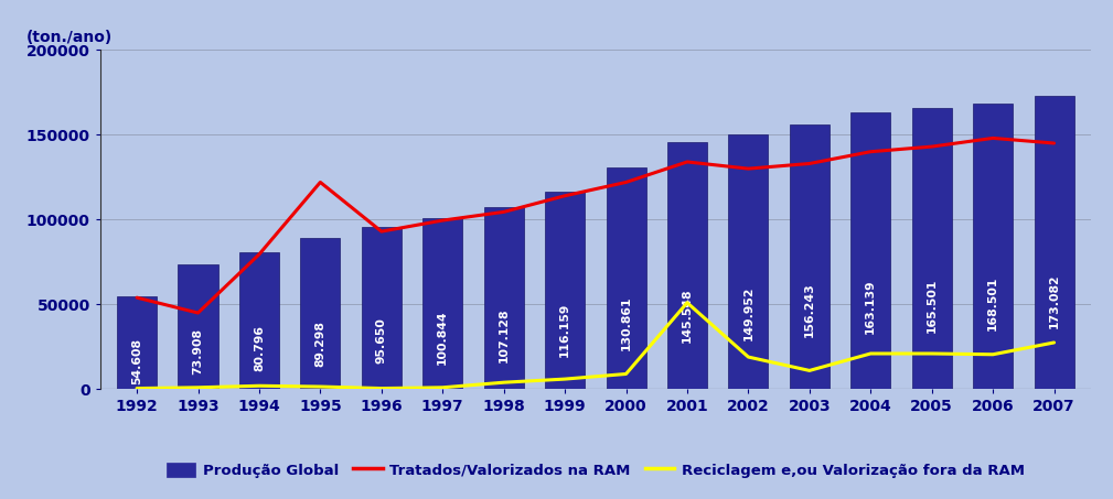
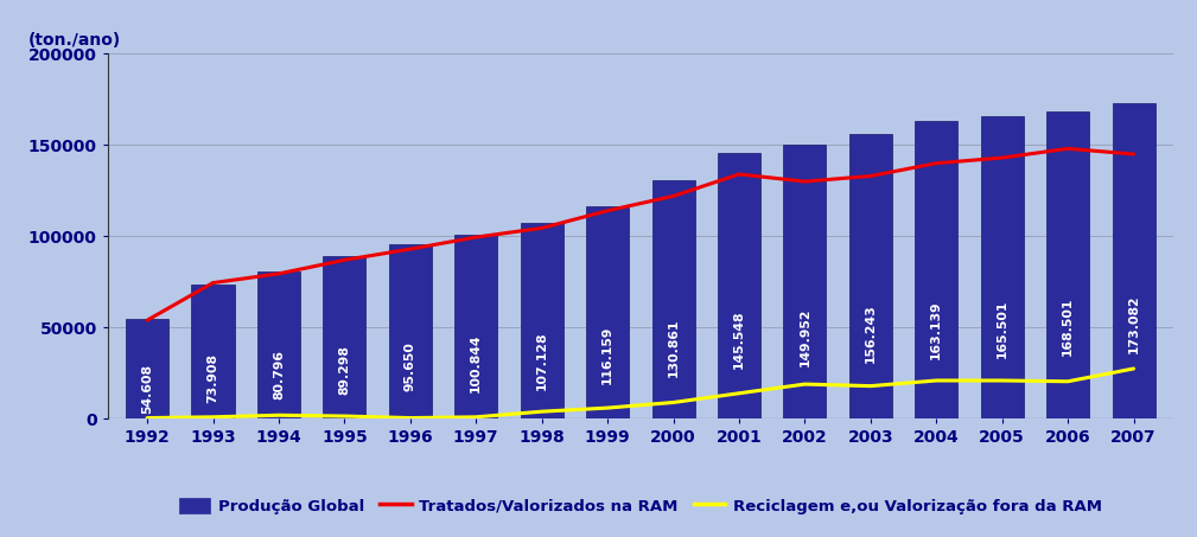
Tratados/Valorizados na RAM/1993: 45000 -> 74000
Tratados/Valorizados na RAM/1995: 122000 -> 87000
Reciclagem e,ou Valorização fora da RAM/2001: 51000 -> 14000
Reciclagem e,ou Valorização fora da RAM/2003: 11000 -> 18000
